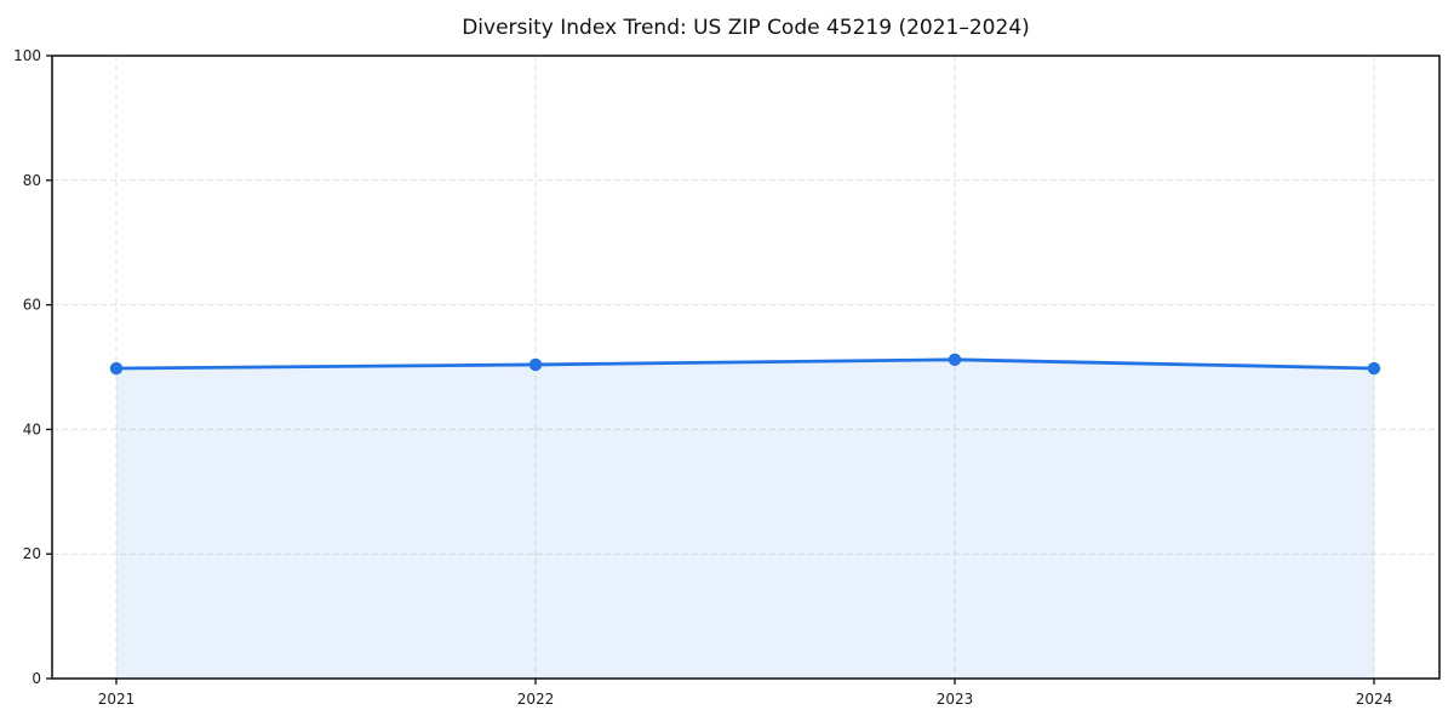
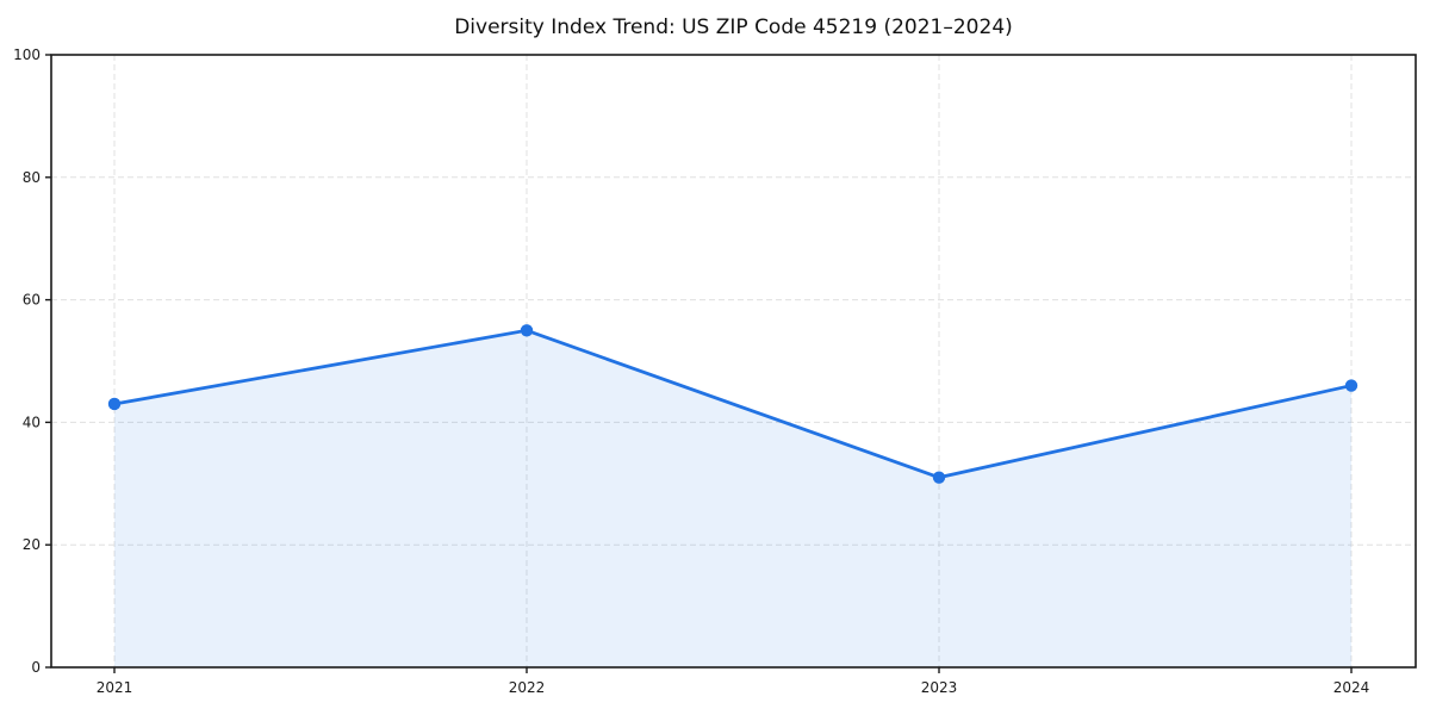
2021: 50 -> 43
2022: 50 -> 55
2023: 51 -> 31
2024: 50 -> 46
